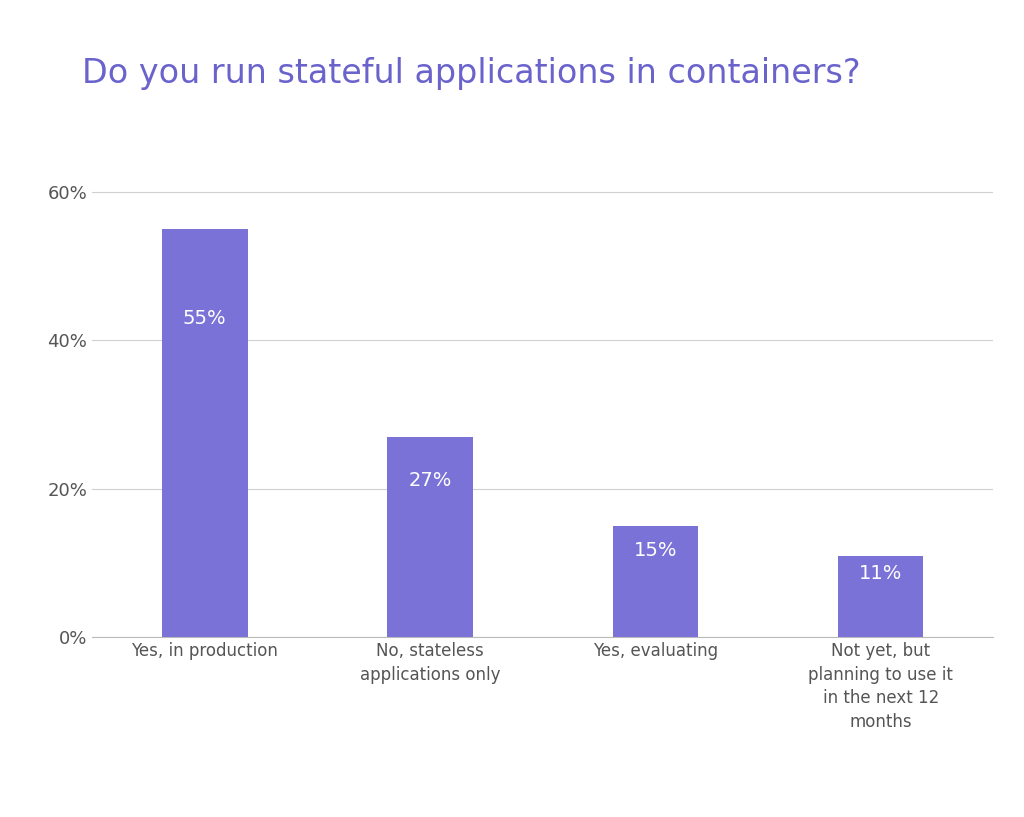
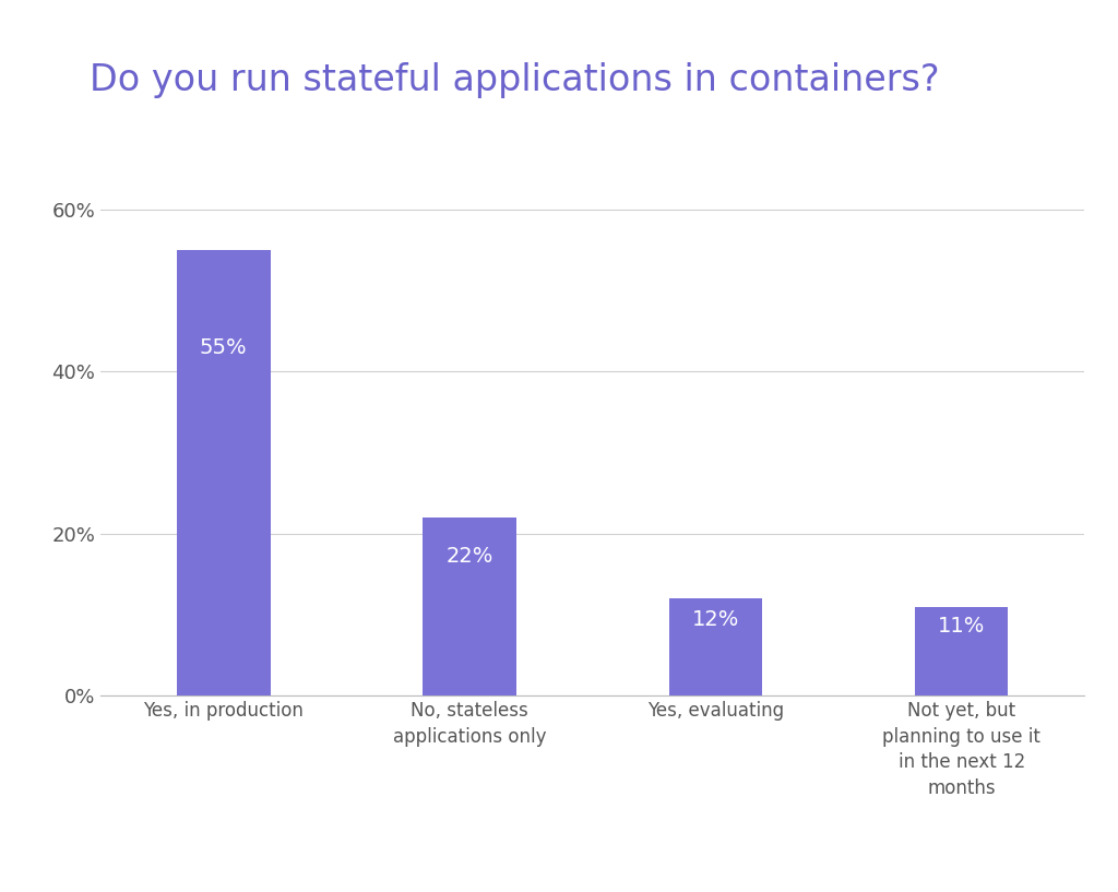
No, stateless applications only: 27% -> 22%
Yes, evaluating: 15% -> 12%
